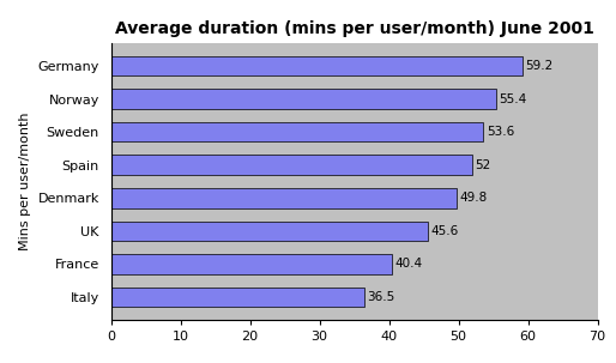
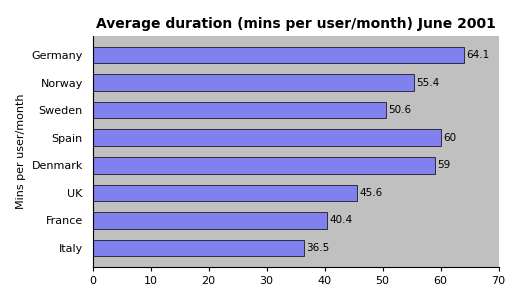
Germany: 59.2 -> 64.1
Sweden: 53.6 -> 50.6
Spain: 52 -> 60
Denmark: 49.8 -> 59
